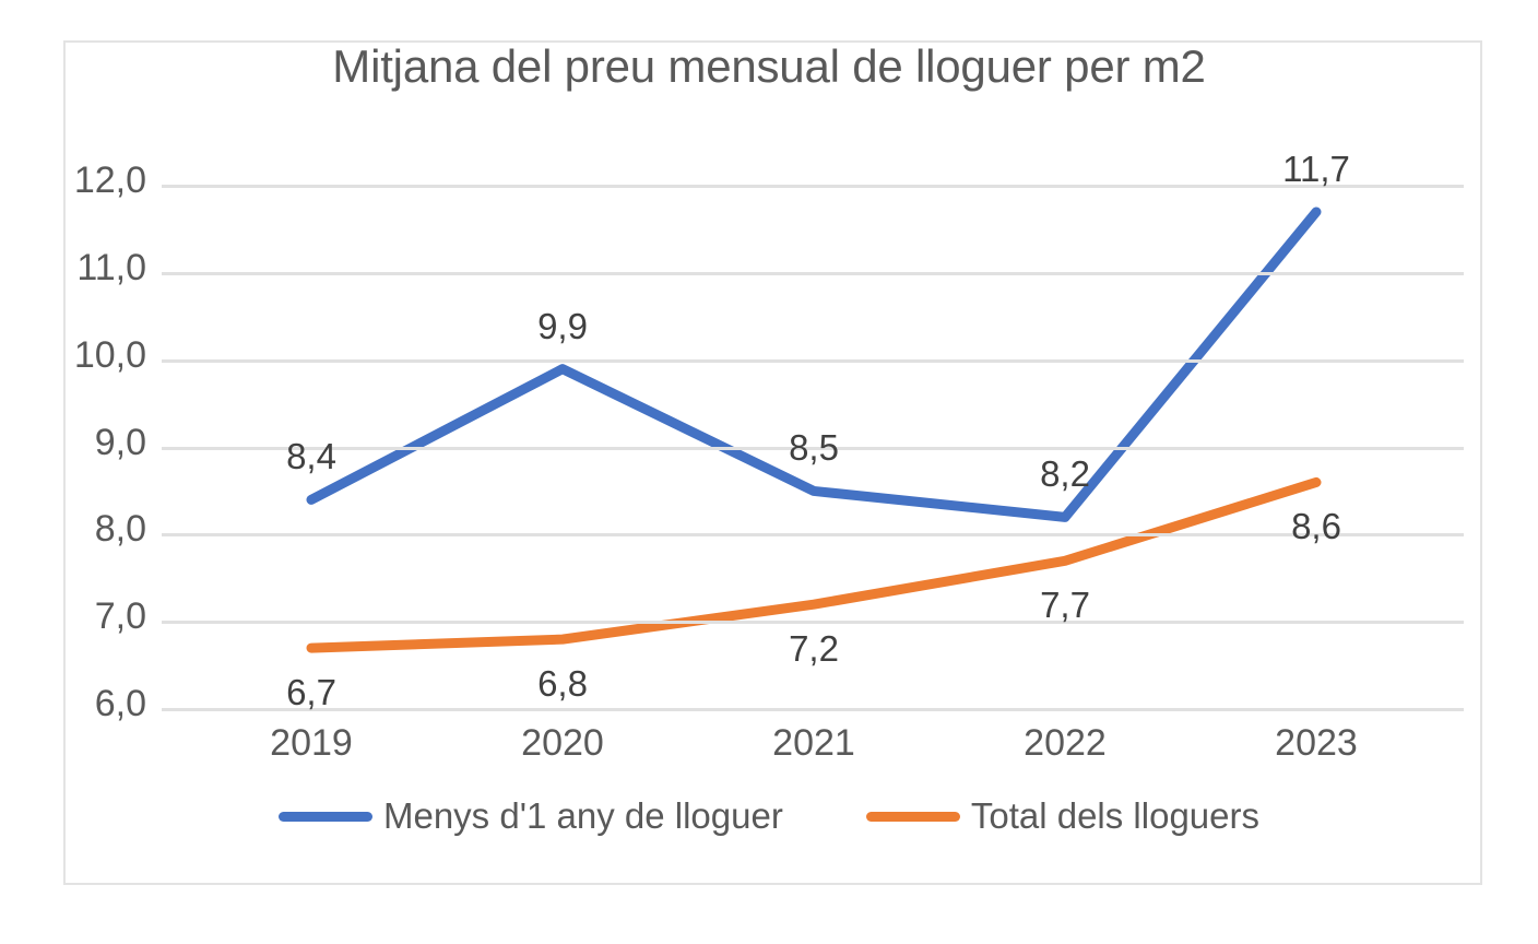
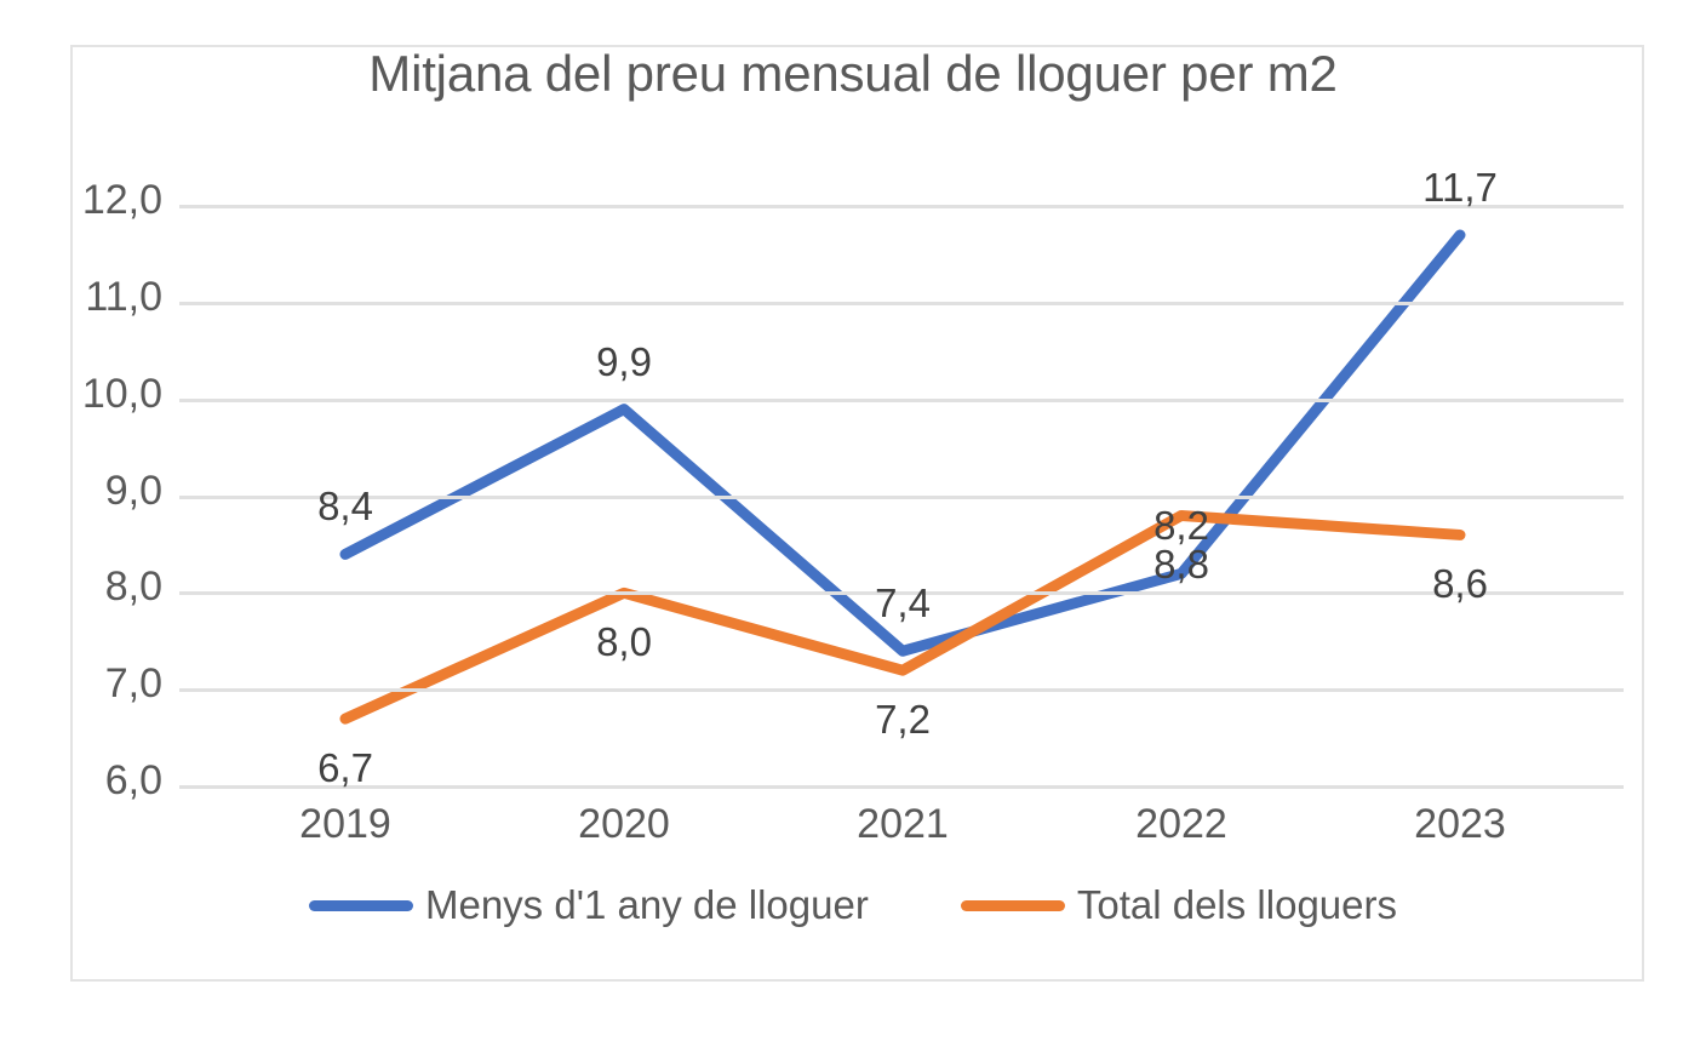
Total dels lloguers/2020: 6,8 -> 8,0
Menys d'1 any de lloguer/2021: 8,5 -> 7,4
Total dels lloguers/2022: 7,7 -> 8,8
